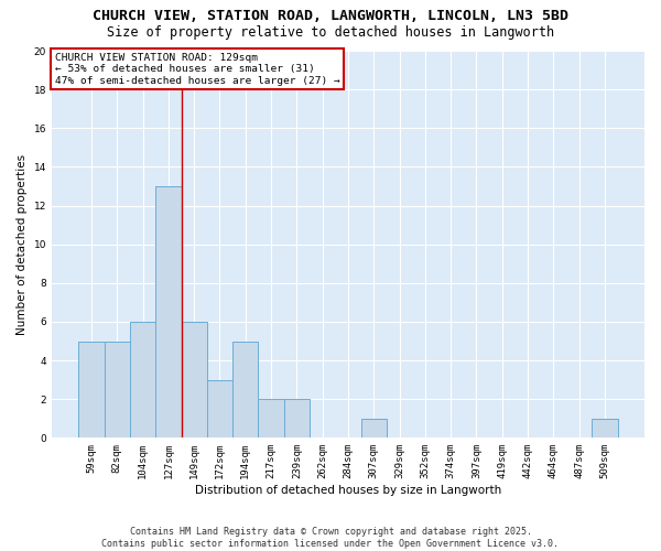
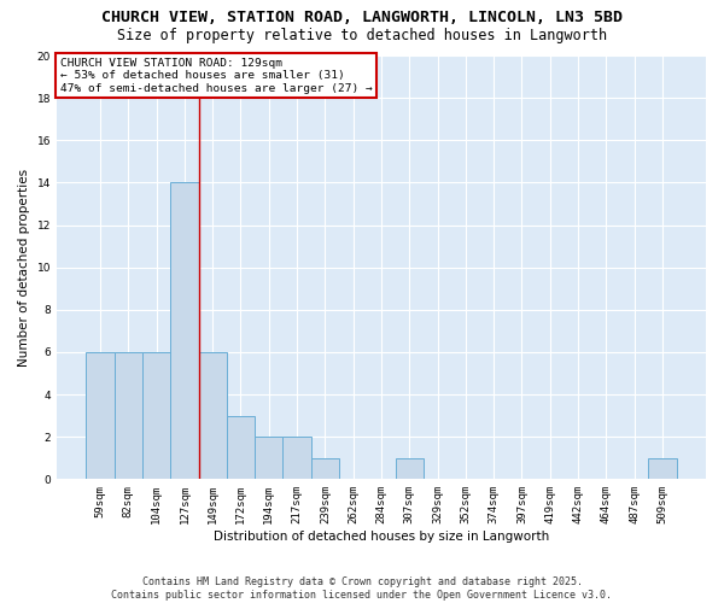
59sqm: 5 -> 6
82sqm: 5 -> 6
127sqm: 13 -> 14
194sqm: 5 -> 2
239sqm: 2 -> 1
